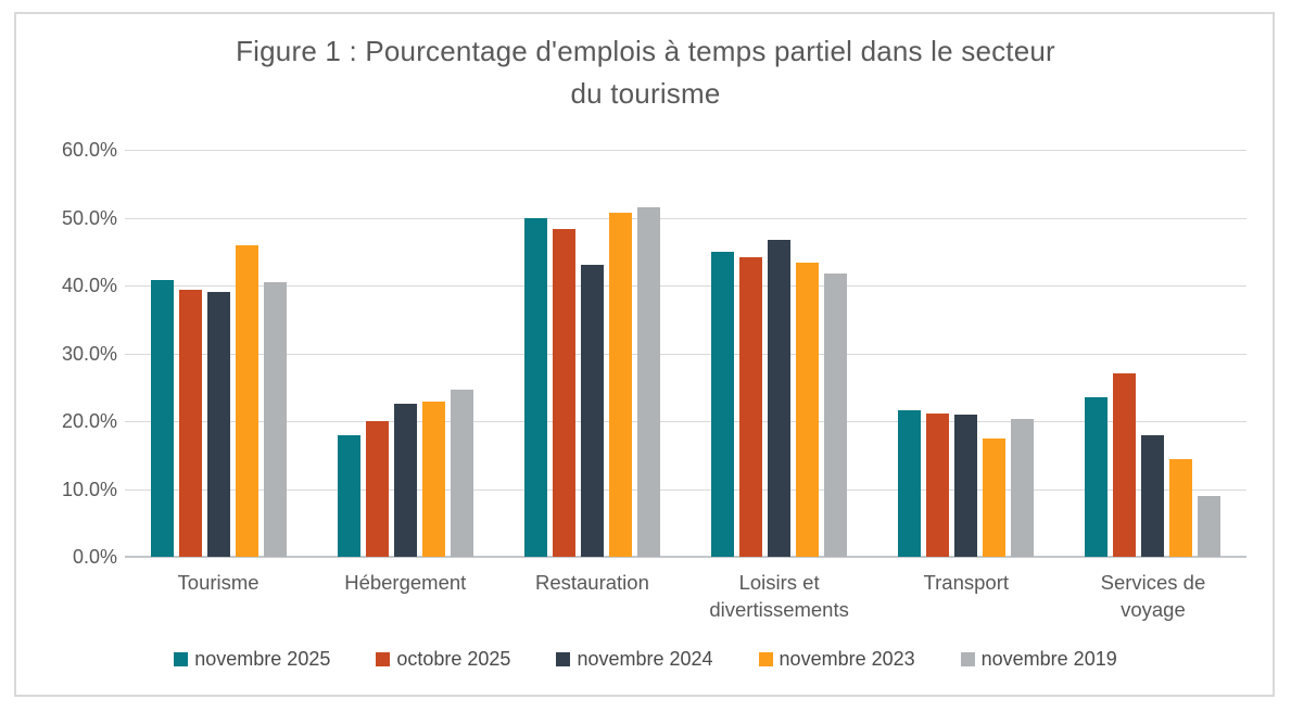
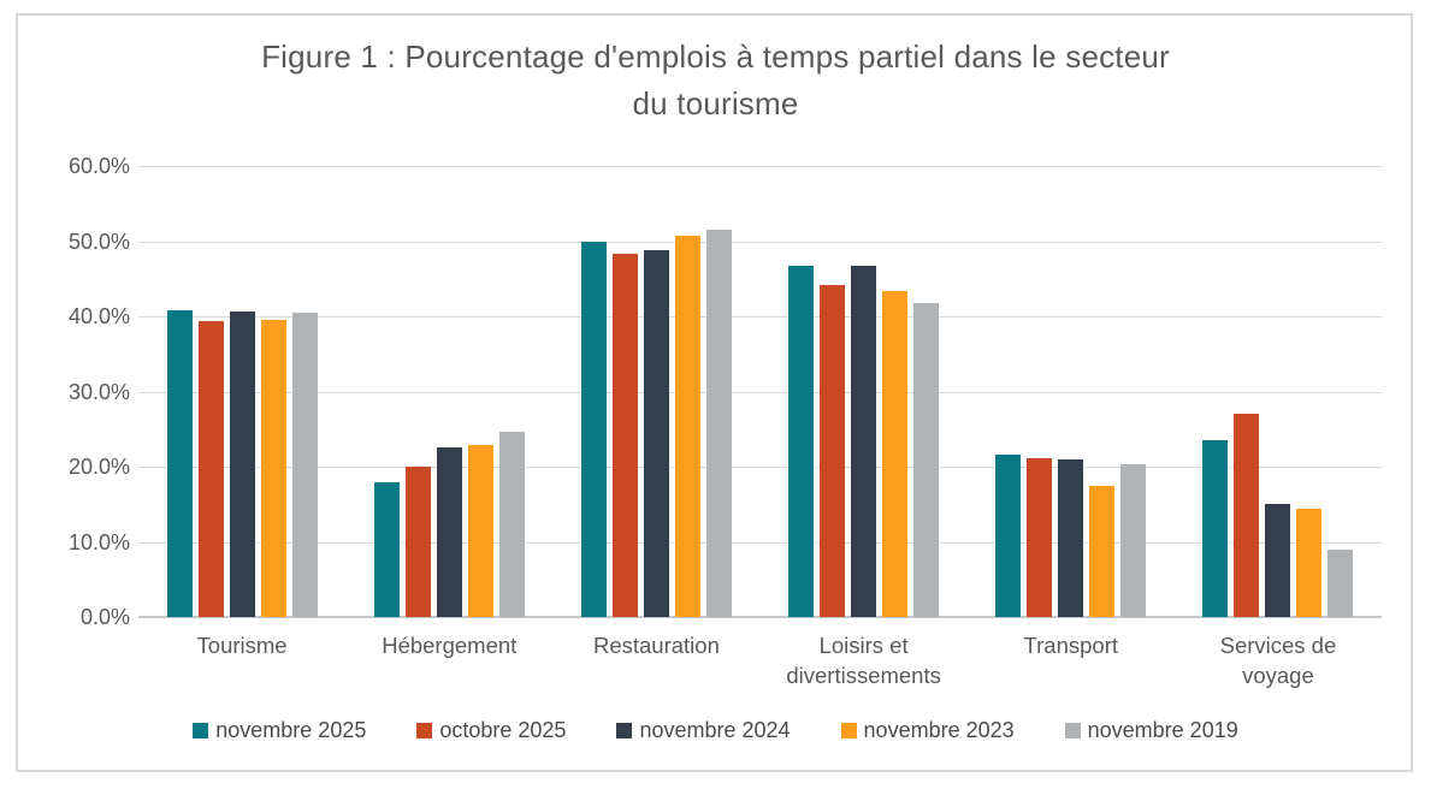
novembre 2024/Tourisme: 39% -> 41%
novembre 2023/Tourisme: 46% -> 40%
novembre 2024/Restauration: 43% -> 49%
novembre 2025/Loisirs et divertissements: 45% -> 47%
novembre 2024/Services de voyage: 18% -> 15%
